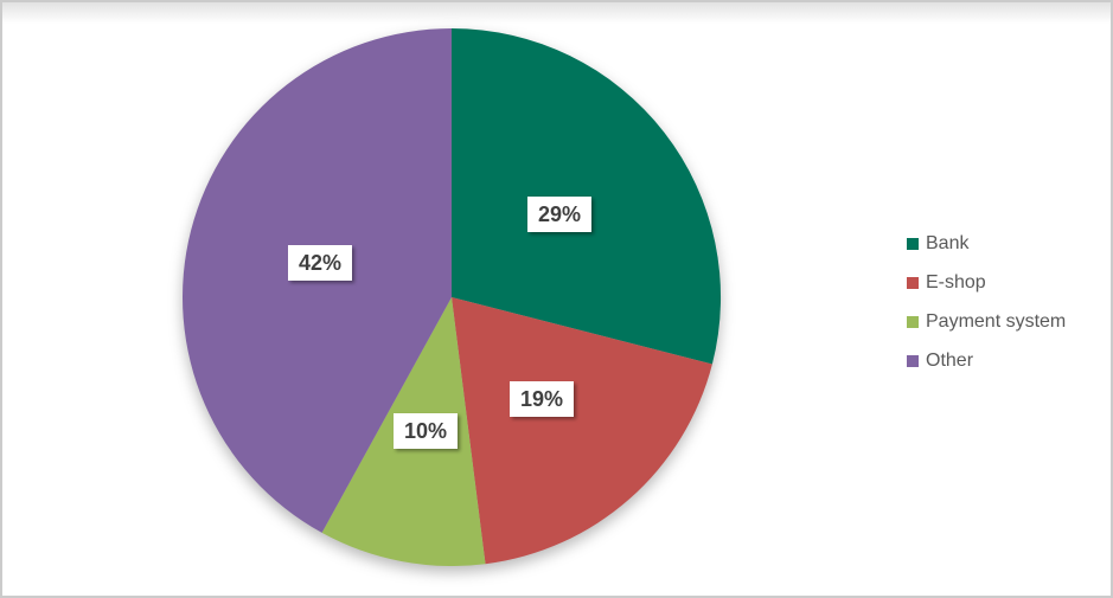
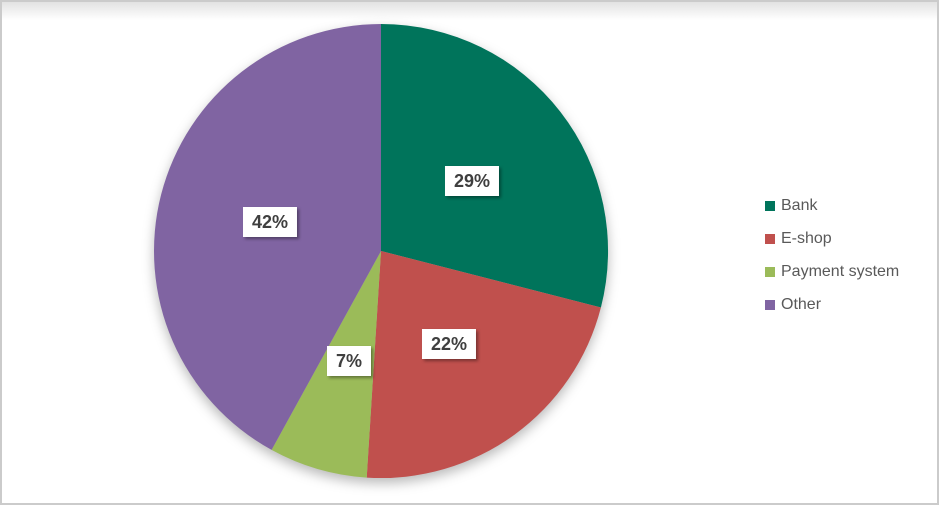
E-shop: 19% -> 22%
Payment system: 10% -> 7%
